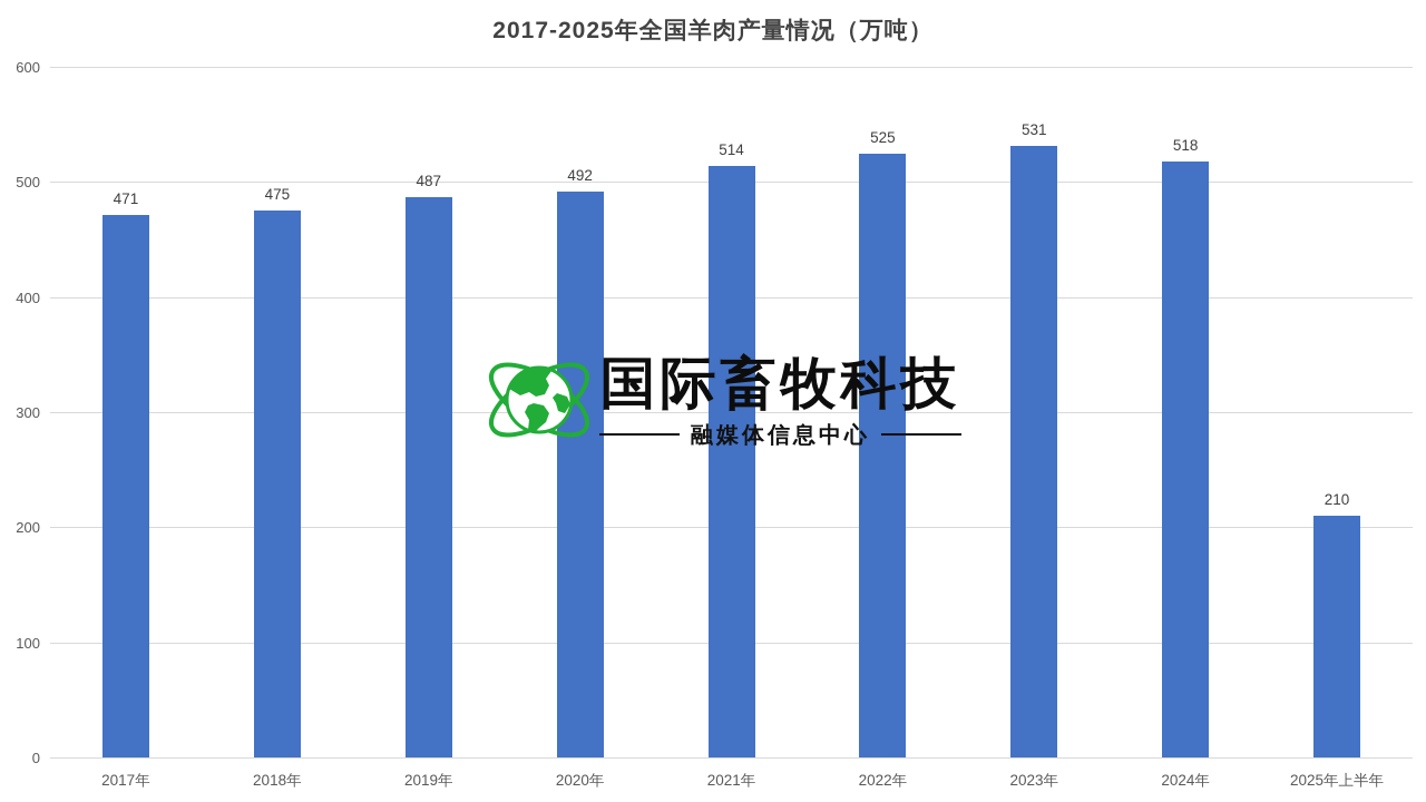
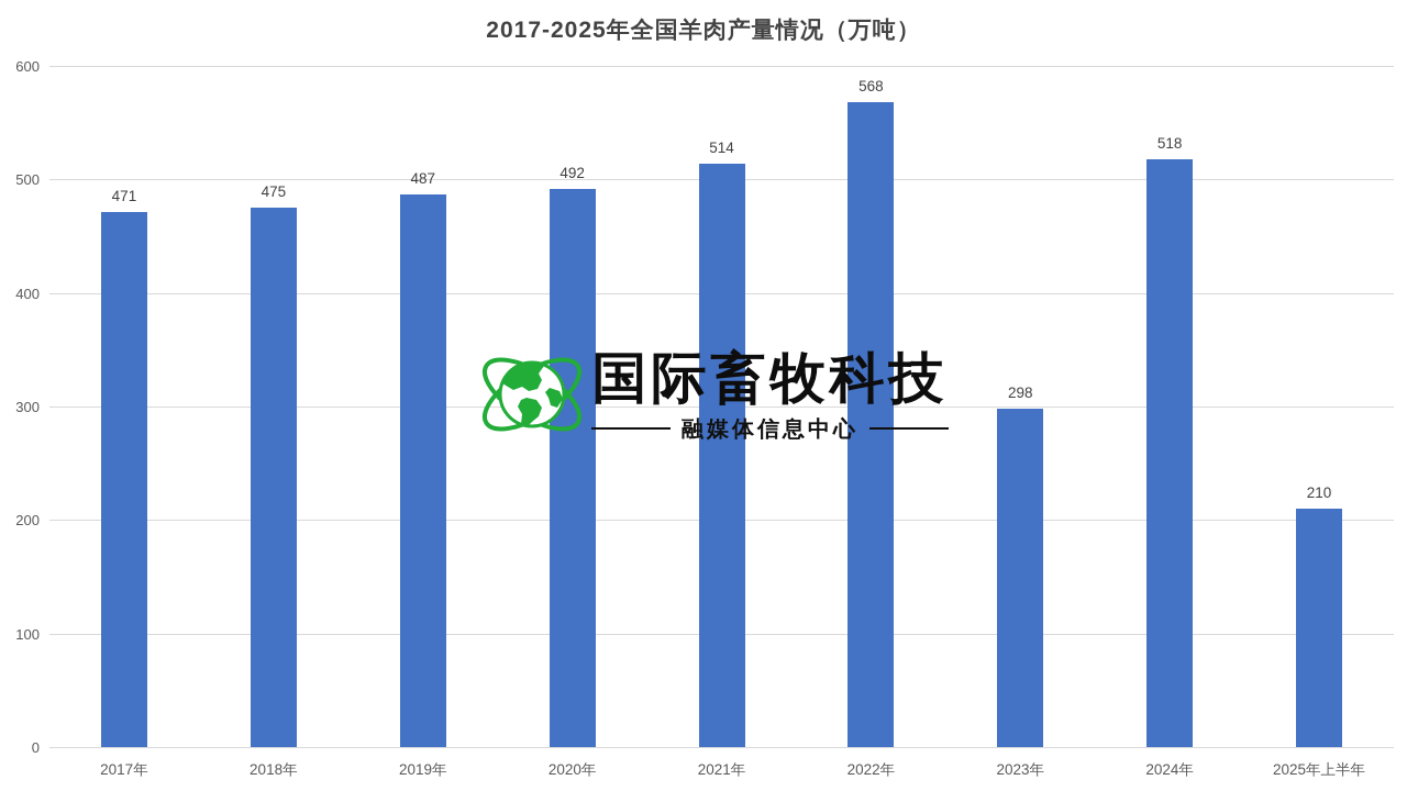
2022年: 525 -> 568
2023年: 531 -> 298
